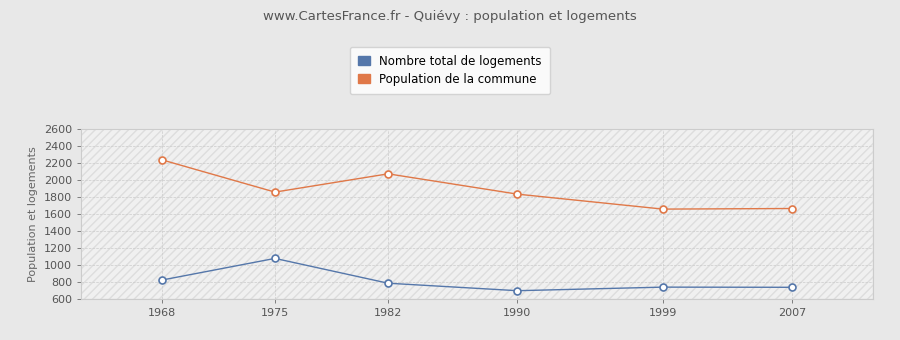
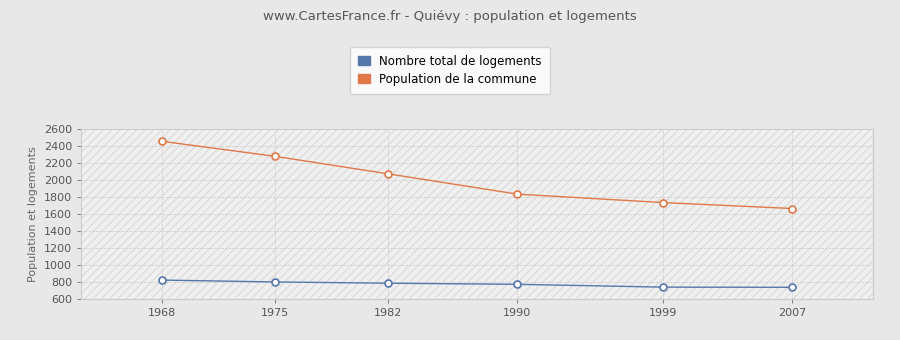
Population de la commune/1968: 2240 -> 2460
Population de la commune/1975: 1860 -> 2280
Nombre total de logements/1975: 1080 -> 800
Nombre total de logements/1990: 700 -> 780
Population de la commune/1999: 1660 -> 1740
